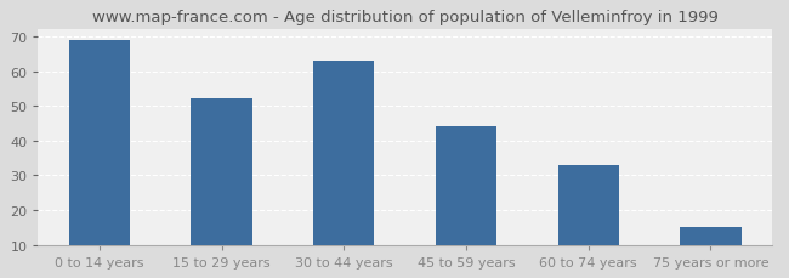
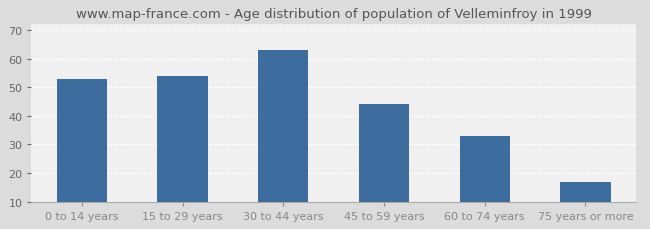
0 to 14 years: 69 -> 53
15 to 29 years: 52 -> 54
75 years or more: 15 -> 17
